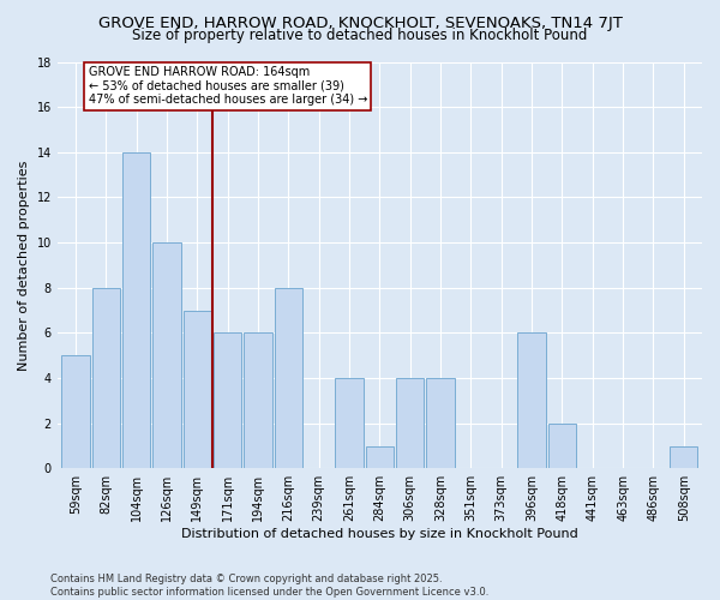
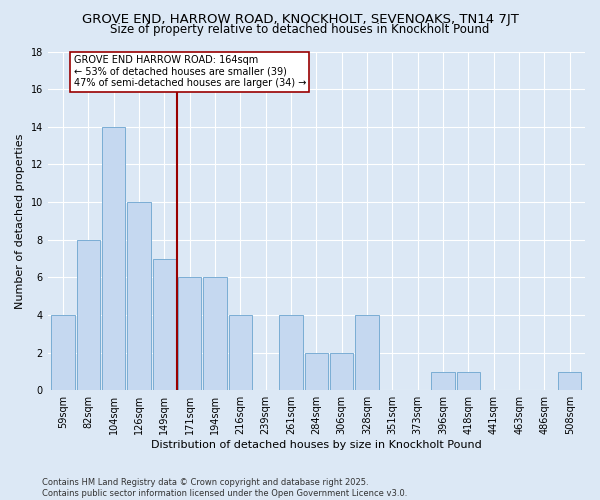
59sqm: 5 -> 4
216sqm: 8 -> 4
284sqm: 1 -> 2
306sqm: 4 -> 2
396sqm: 6 -> 1
418sqm: 2 -> 1
